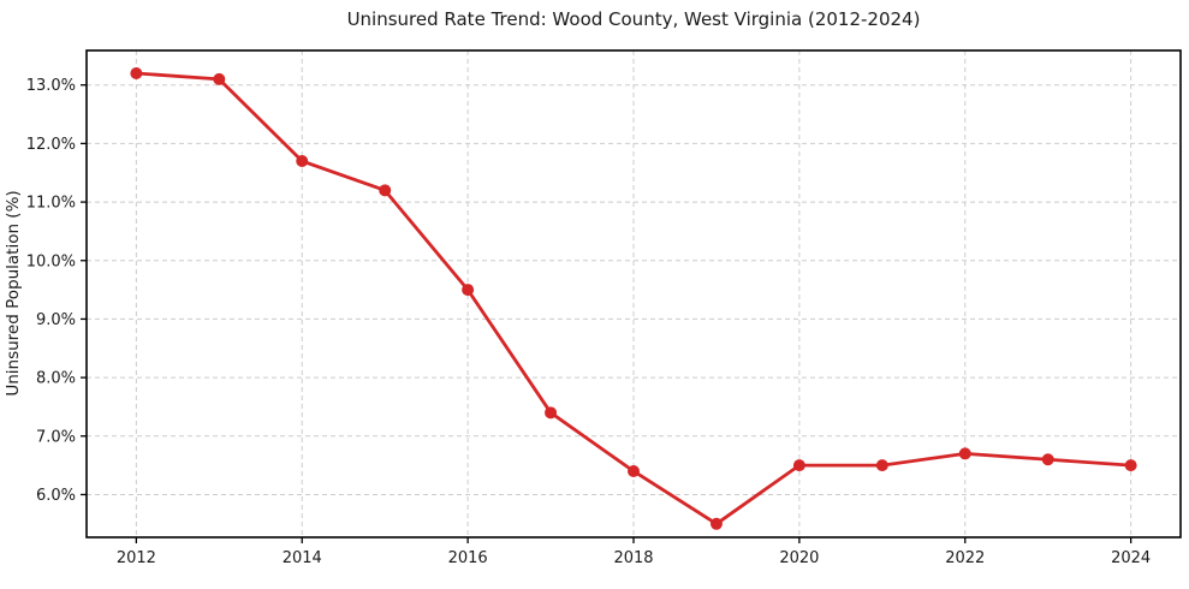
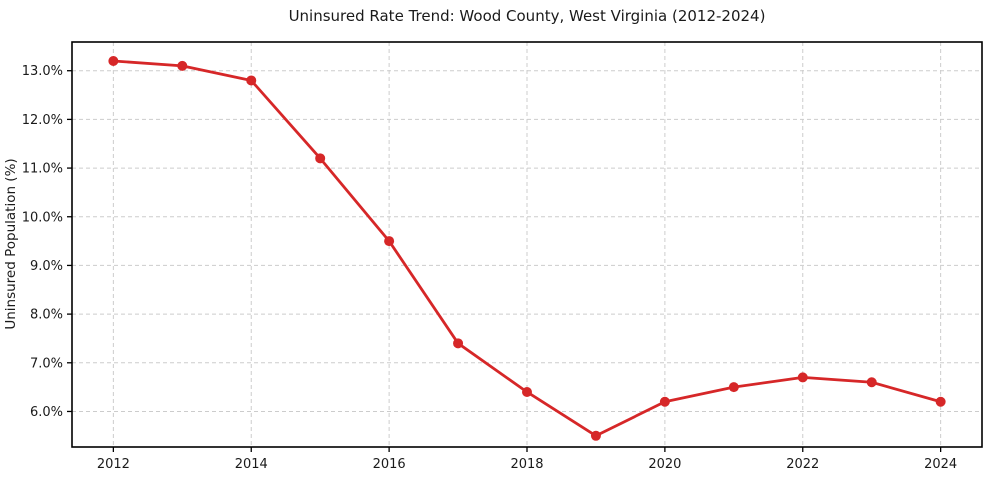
2014: 11.7% -> 12.8%
2020: 6.5% -> 6.2%
2024: 6.5% -> 6.2%
